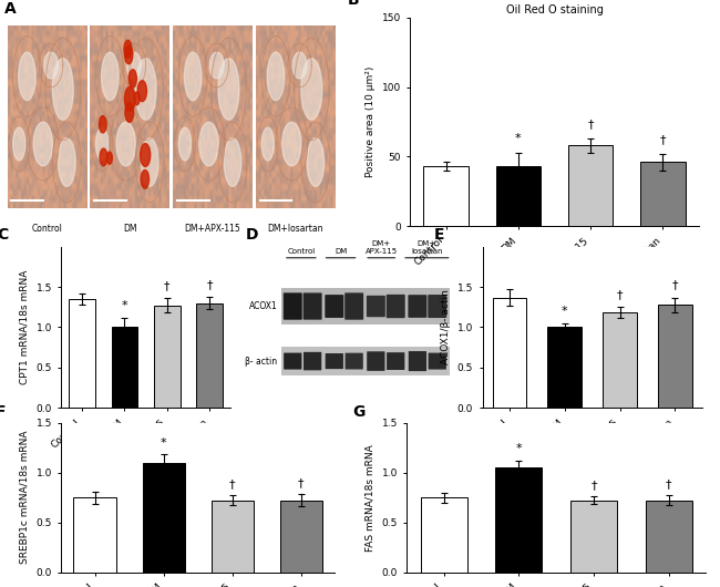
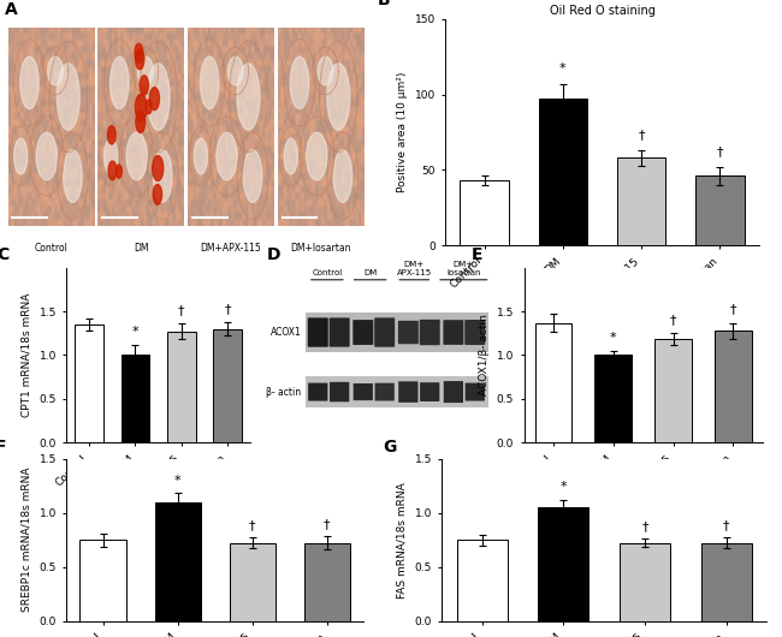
Oil Red O staining/DM: 43 -> 97
